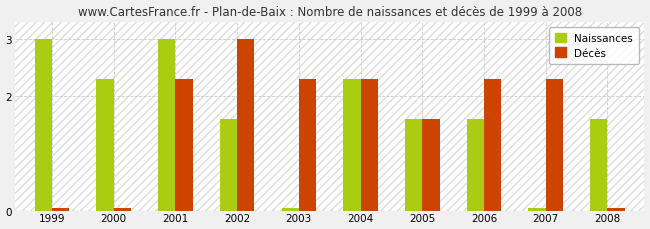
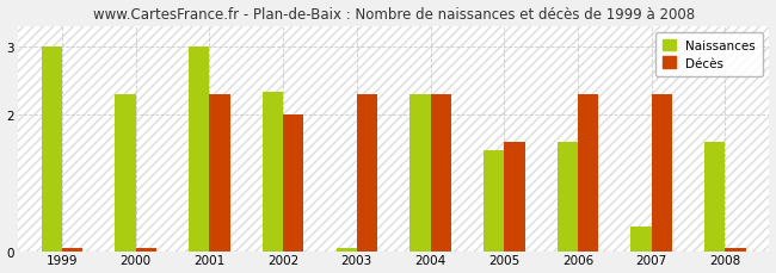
Naissances/2002: 1.60 -> 2.34
Décès/2002: 3.00 -> 2.00
Naissances/2005: 1.60 -> 1.48
Naissances/2007: 0.04 -> 0.36
